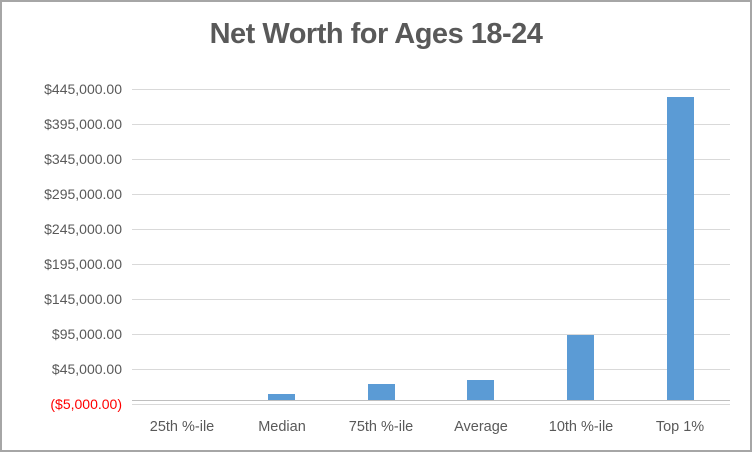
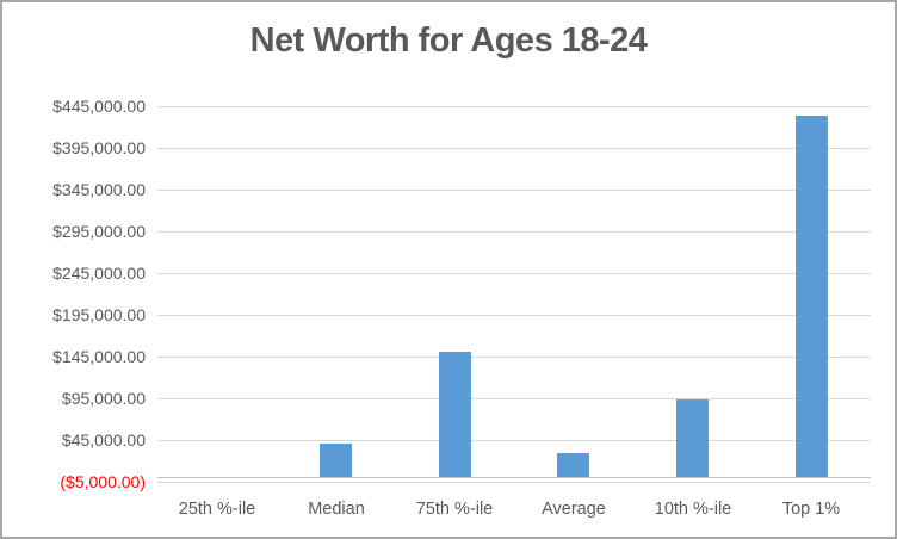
Median: $10000 -> $40000
75th %-ile: $20000 -> $150000
